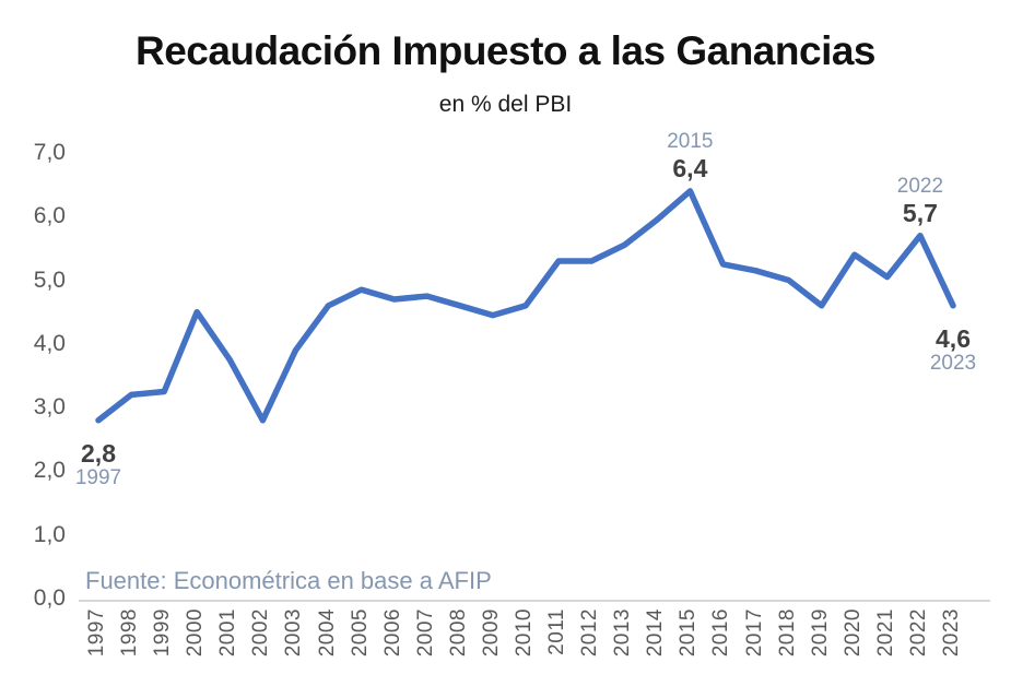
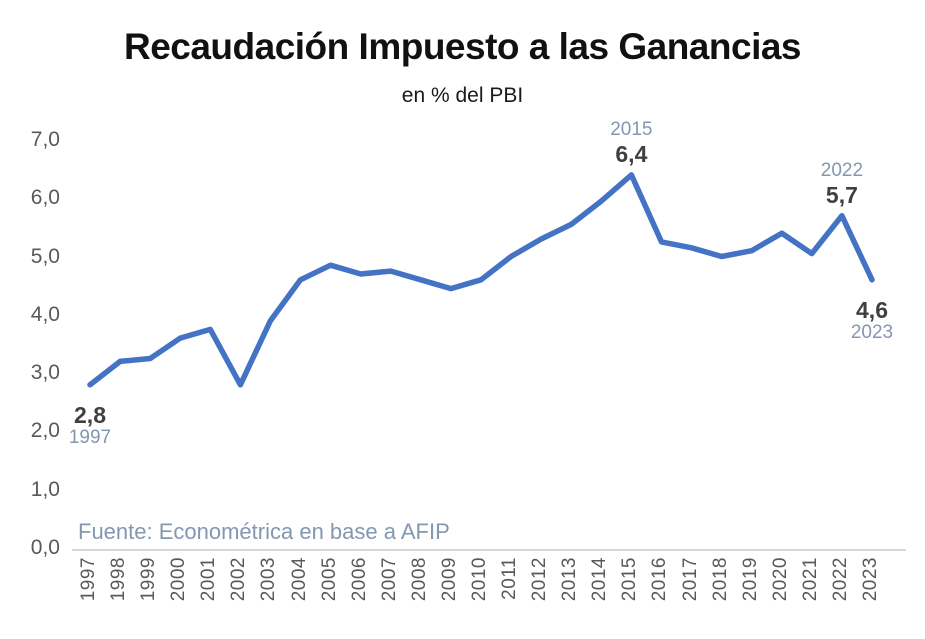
2000: 4,5 -> 3,6
2011: 5,3 -> 5,0
2019: 4,6 -> 5,1
